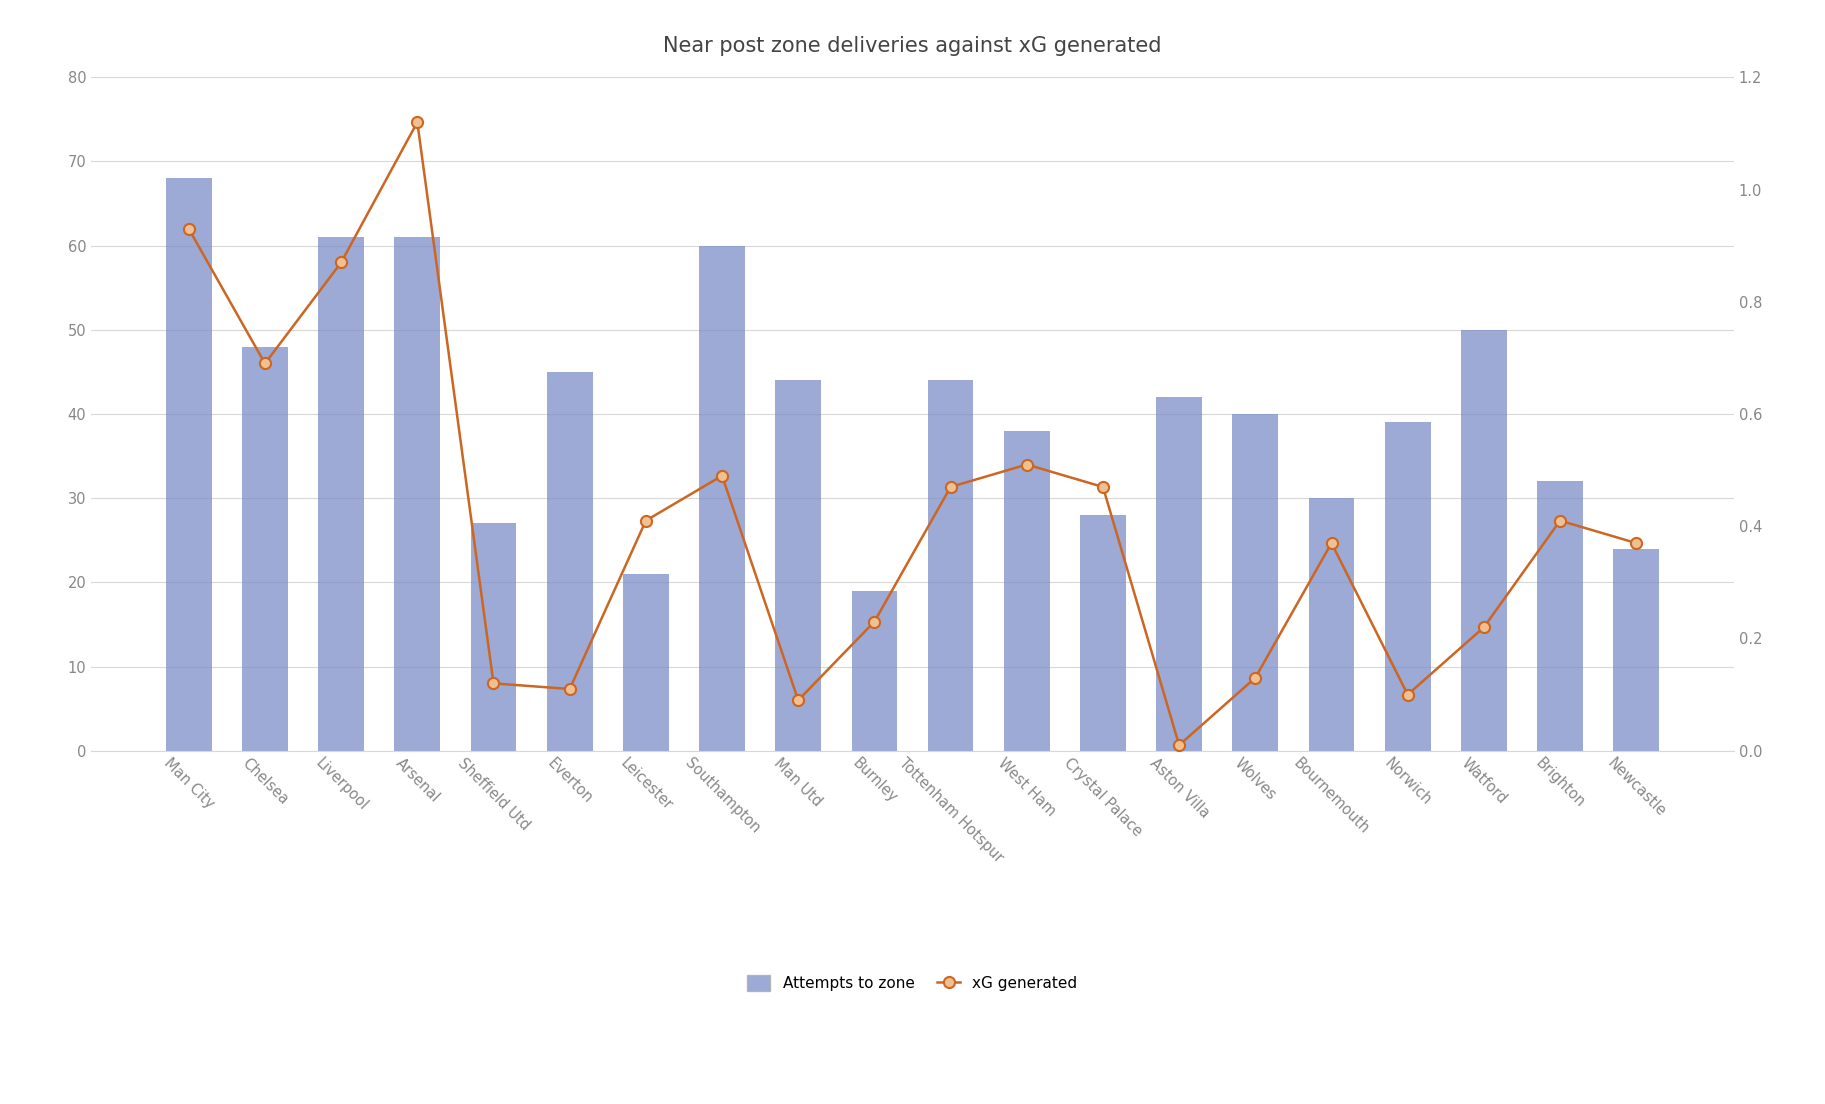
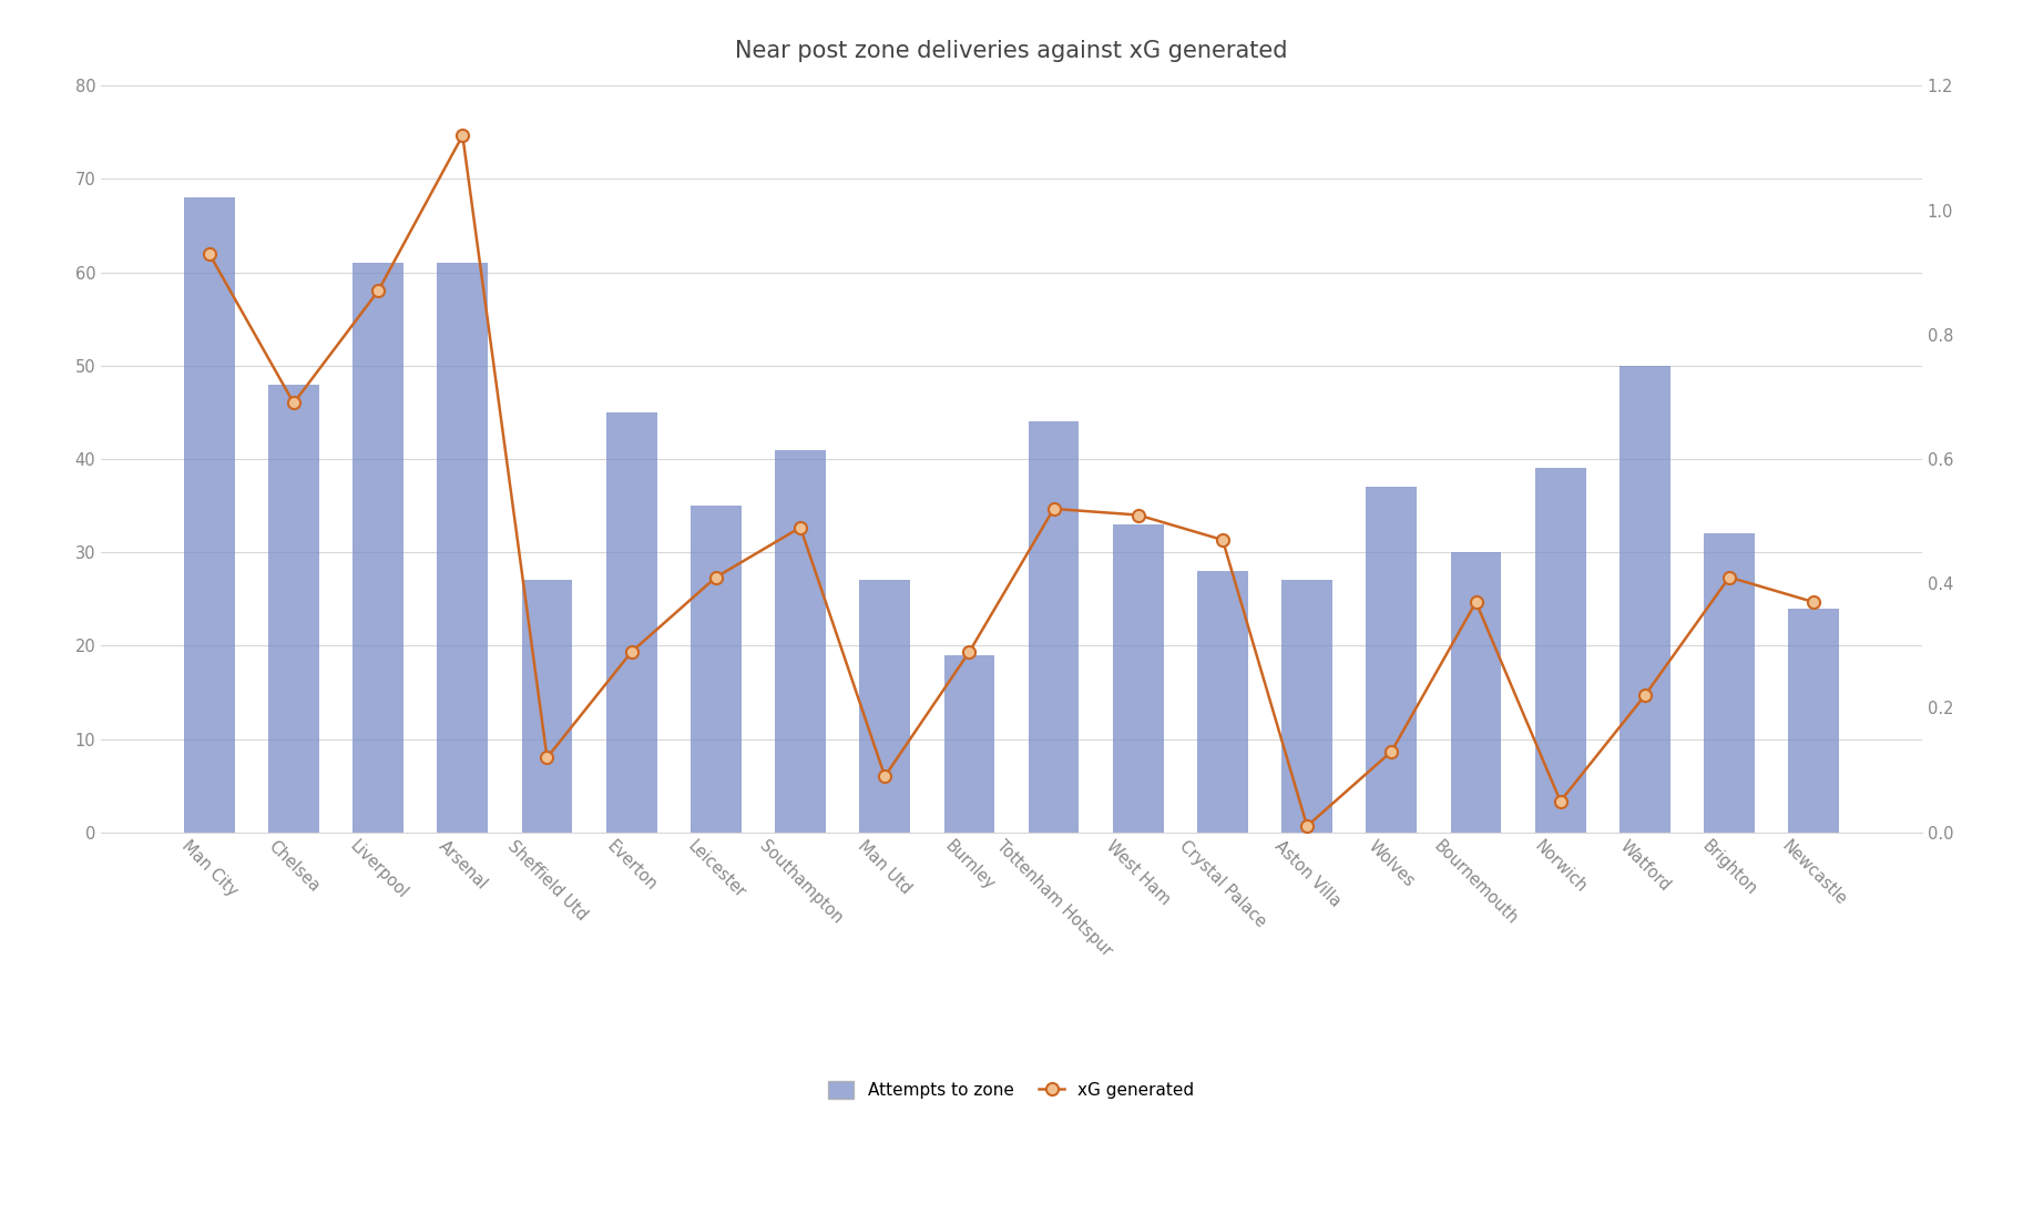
xG generated/Everton: 0.11 -> 0.29
Attempts to zone/Leicester: 21 -> 35
Attempts to zone/Southampton: 60 -> 41
Attempts to zone/Man Utd: 44 -> 27
xG generated/Burnley: 0.23 -> 0.29
xG generated/Tottenham Hotspur: 0.47 -> 0.52
Attempts to zone/West Ham: 38 -> 33
Attempts to zone/Aston Villa: 42 -> 27
Attempts to zone/Wolves: 40 -> 37
xG generated/Norwich: 0.10 -> 0.05
